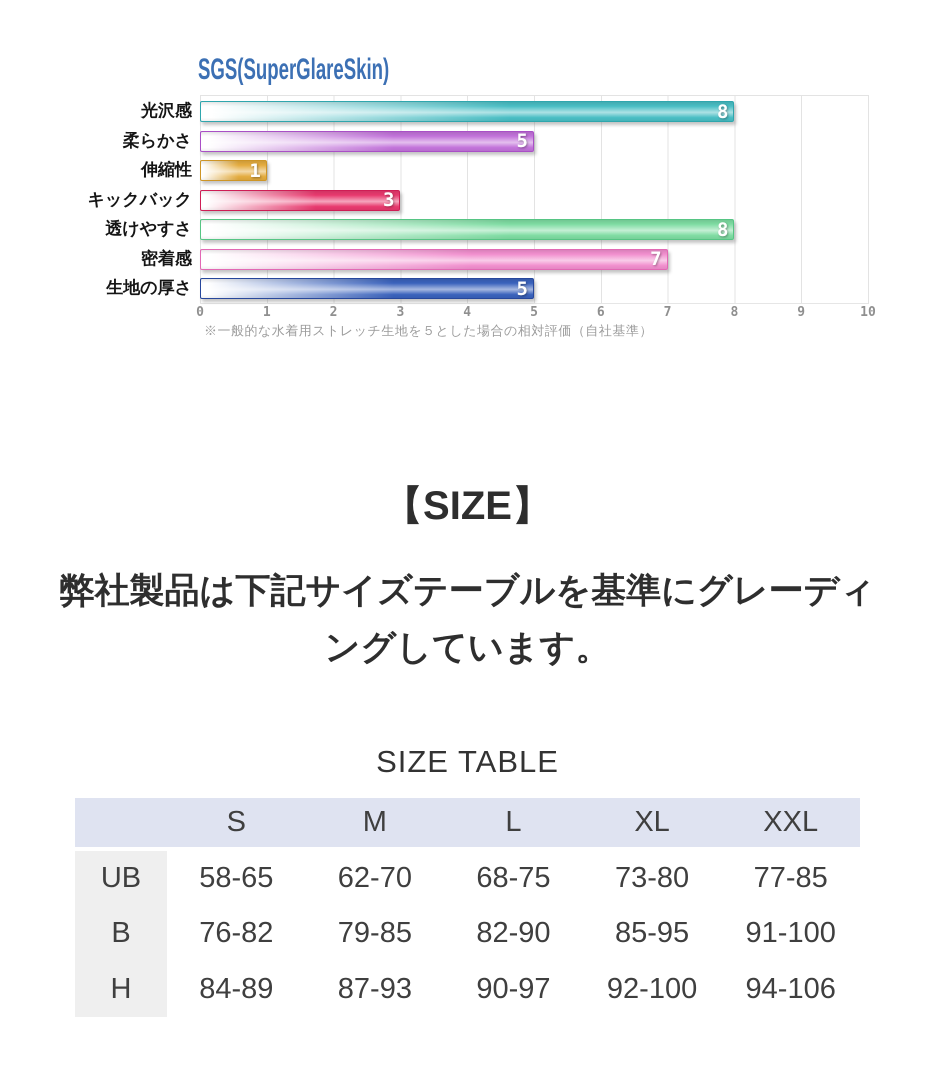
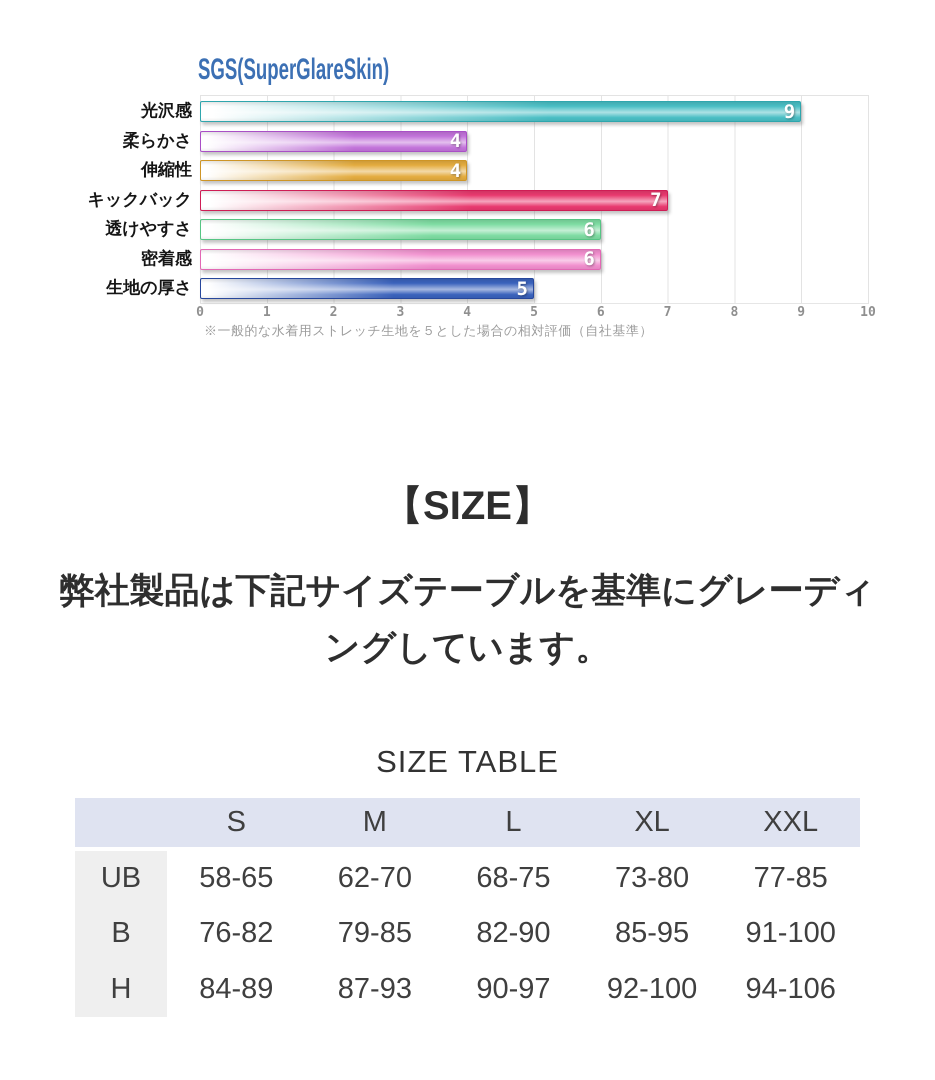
SGS(SuperGlareSkin)/光沢感: 8 -> 9
SGS(SuperGlareSkin)/柔らかさ: 5 -> 4
SGS(SuperGlareSkin)/伸縮性: 1 -> 4
SGS(SuperGlareSkin)/キックバック: 3 -> 7
SGS(SuperGlareSkin)/透けやすさ: 8 -> 6
SGS(SuperGlareSkin)/密着感: 7 -> 6
